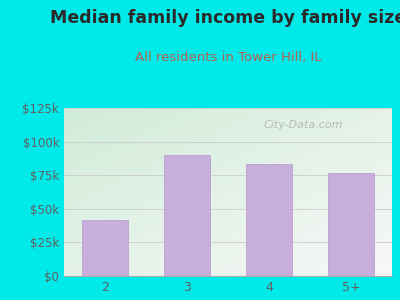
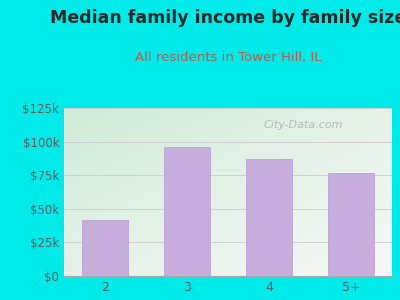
3: $90k -> $96k
4: $83k -> $87k
